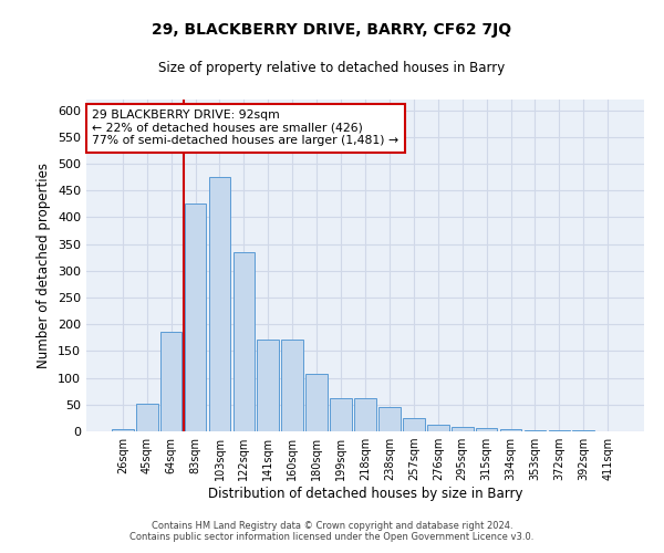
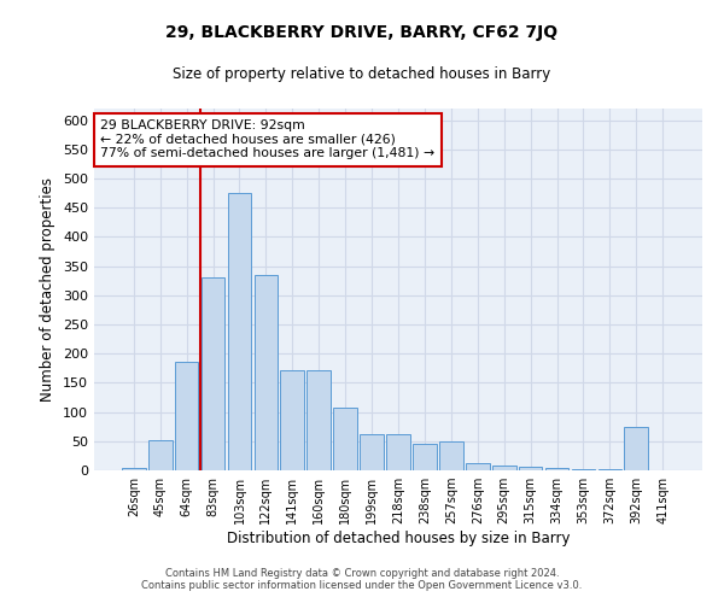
83sqm: 425 -> 330
257sqm: 24 -> 50
392sqm: 2 -> 75
